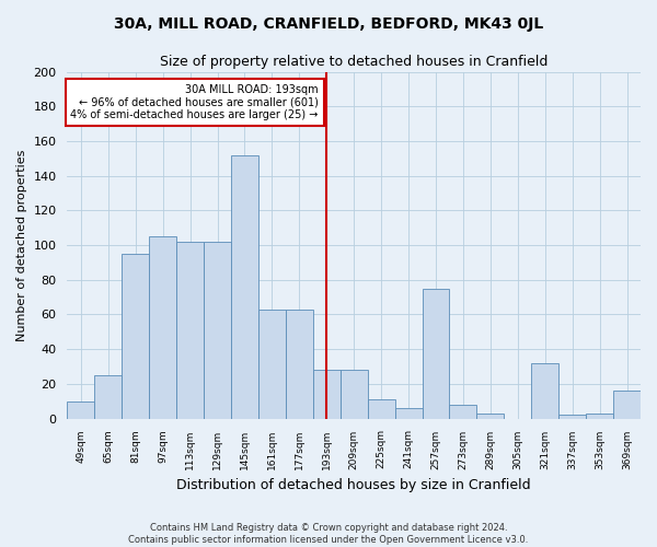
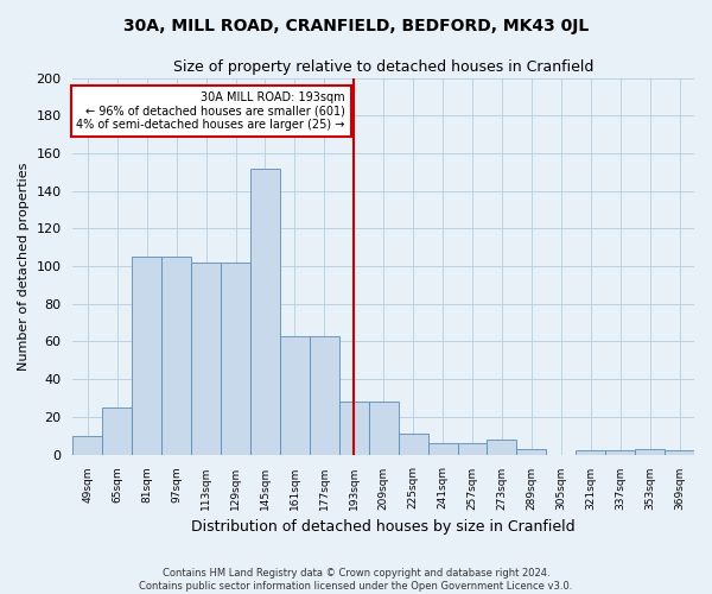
81sqm: 95 -> 105
257sqm: 75 -> 6
321sqm: 32 -> 2
369sqm: 16 -> 2
